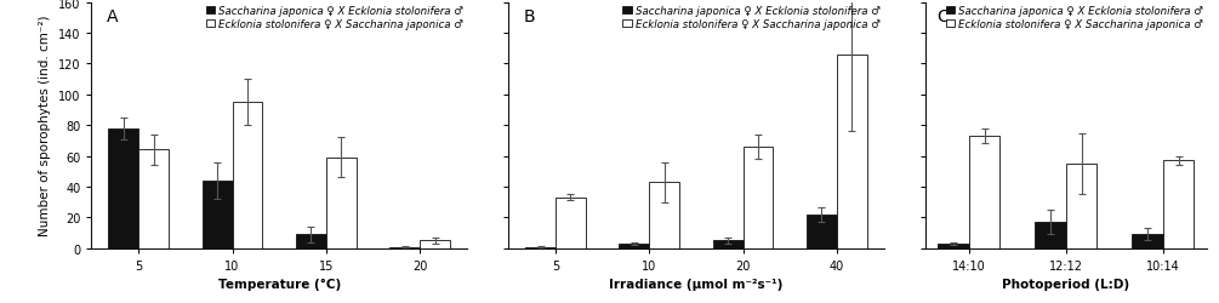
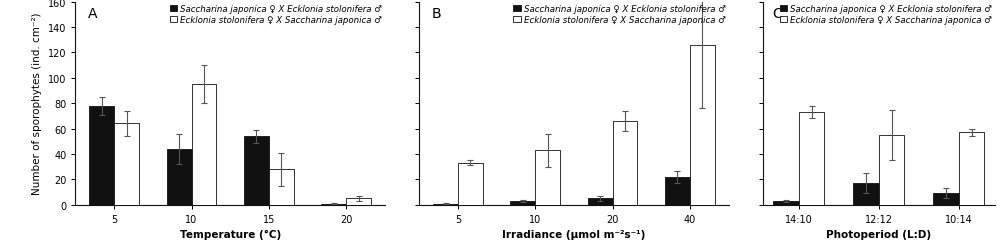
Saccharina japonica ♀ X Ecklonia stolonifera ♂/15: 9 -> 54
Ecklonia stolonifera ♀ X Saccharina japonica ♂/15: 59 -> 28
